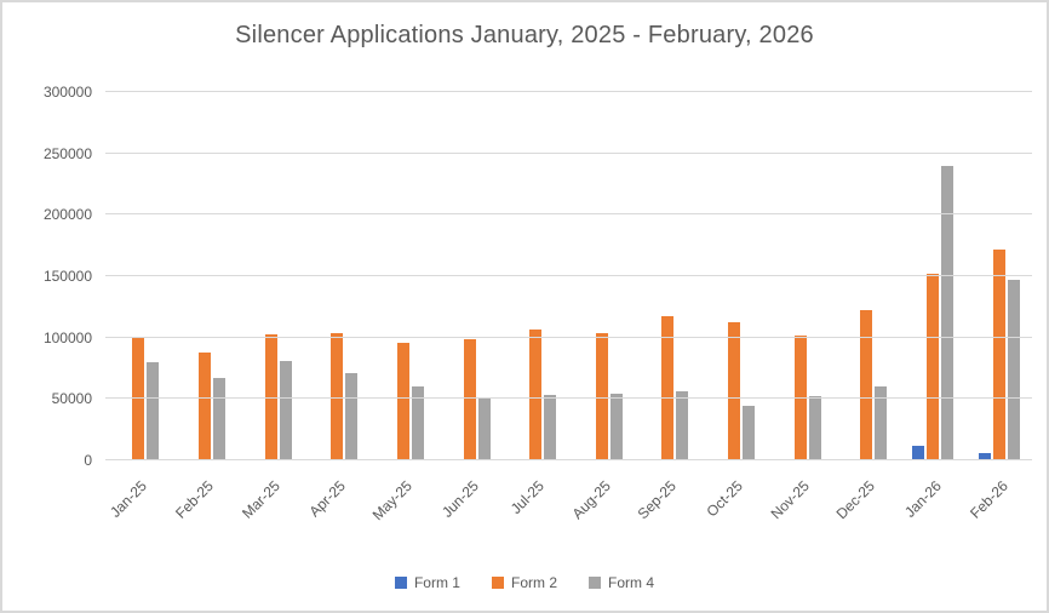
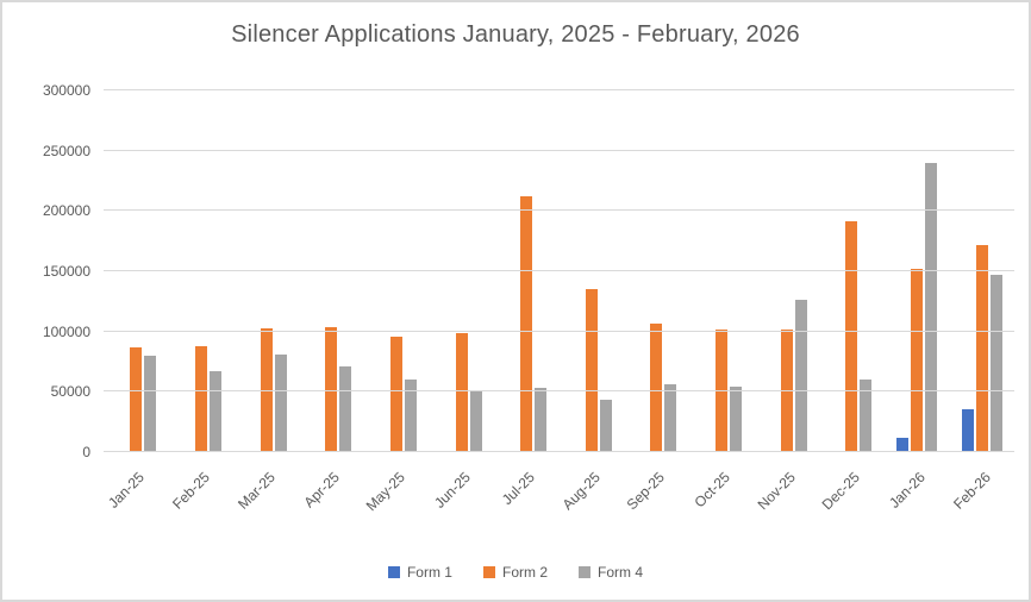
Form 2/Jan-25: 101000 -> 87000
Form 2/Jul-25: 107000 -> 212000
Form 2/Aug-25: 104000 -> 135000
Form 4/Aug-25: 54000 -> 43000
Form 2/Sep-25: 117000 -> 107000
Form 2/Oct-25: 113000 -> 102000
Form 4/Oct-25: 44000 -> 54000
Form 4/Nov-25: 52000 -> 126000
Form 2/Dec-25: 122000 -> 191000
Form 1/Feb-26: 6000 -> 36000
